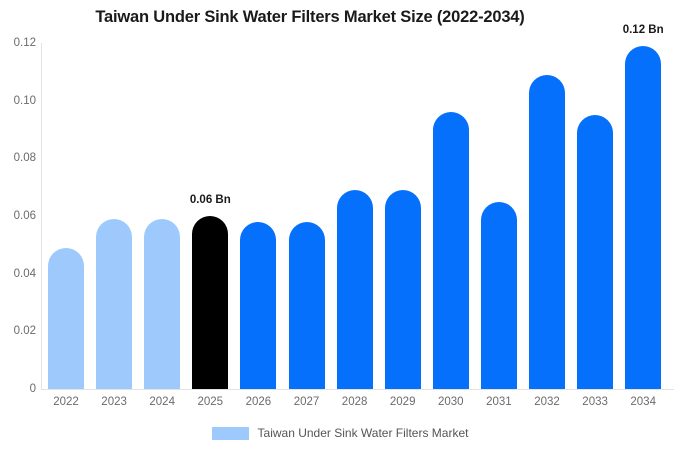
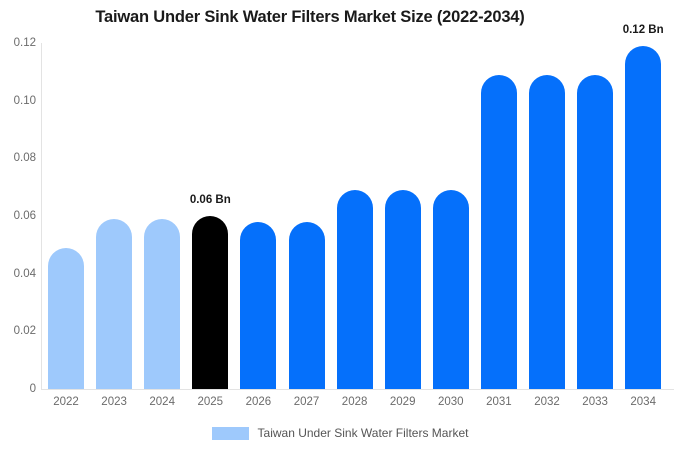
2030: 0.096 -> 0.069
2031: 0.065 -> 0.109
2033: 0.095 -> 0.109
